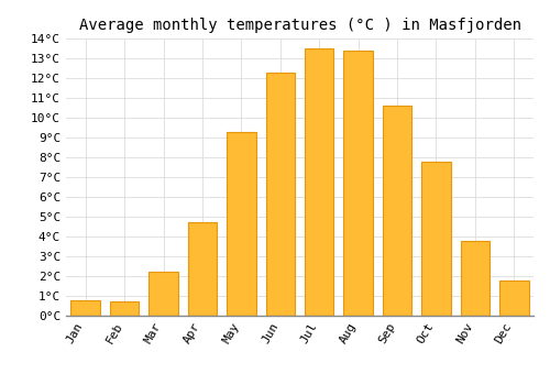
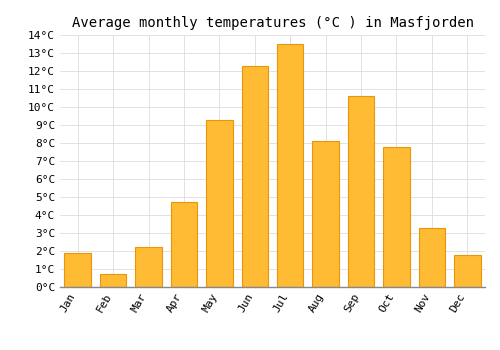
Jan: 0.8°C -> 1.9°C
Aug: 13.4°C -> 8.1°C
Nov: 3.8°C -> 3.3°C
